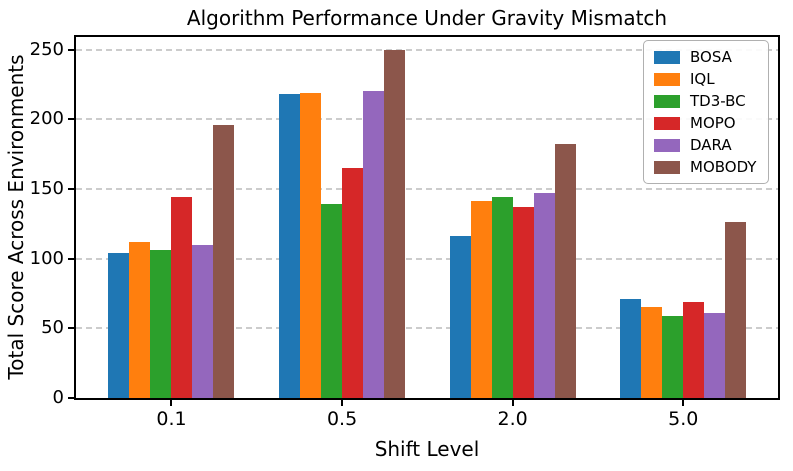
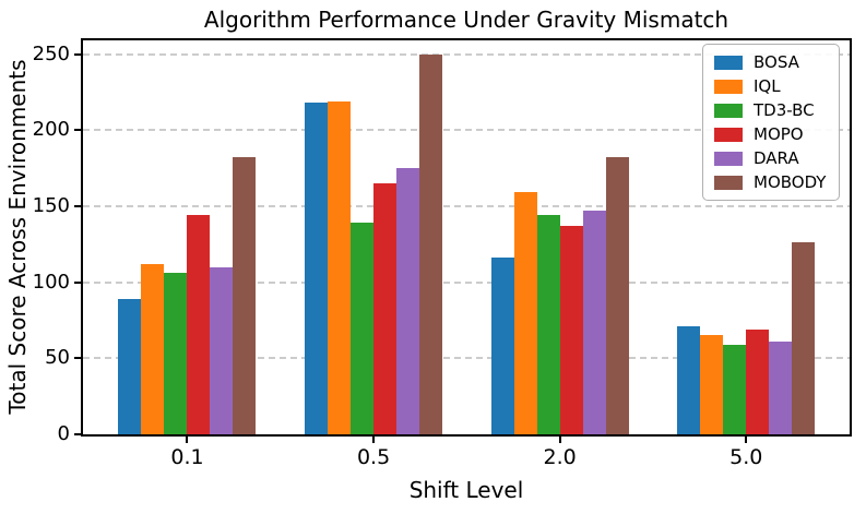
BOSA/0.1: 104 -> 89
MOBODY/0.1: 196 -> 182
DARA/0.5: 220 -> 175
IQL/2.0: 141 -> 159
